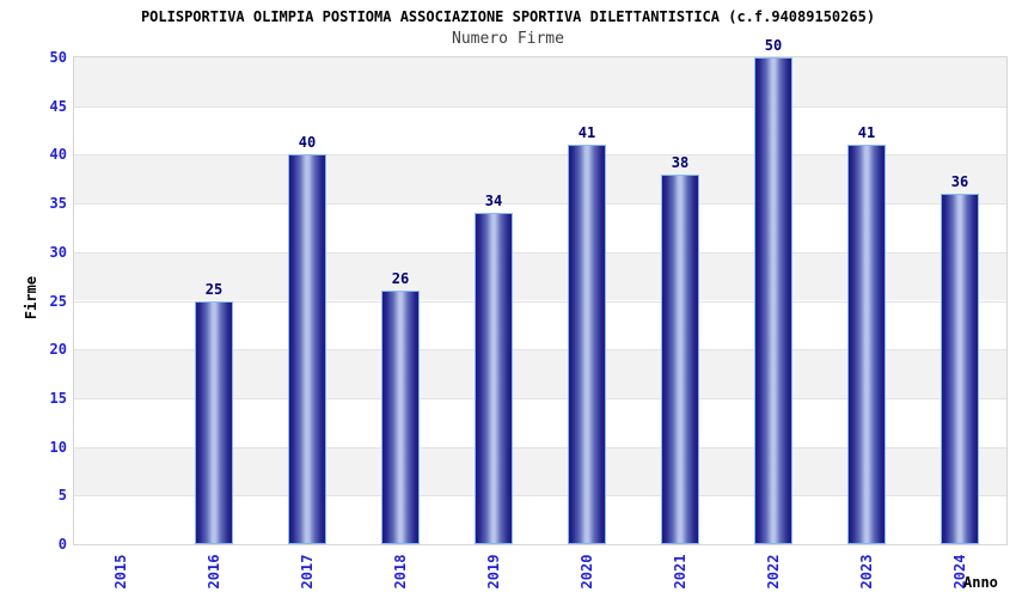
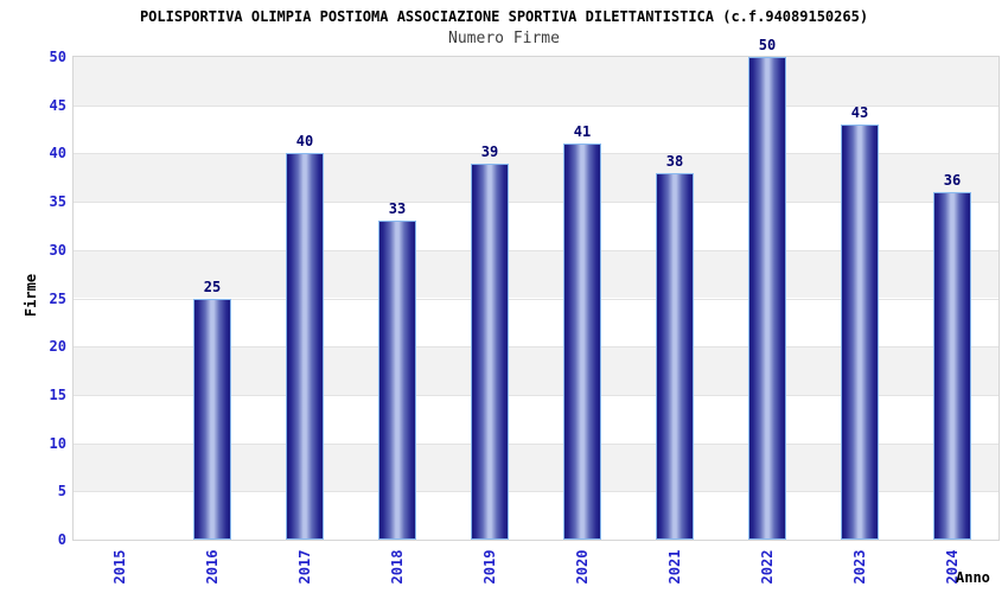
2018: 26 -> 33
2019: 34 -> 39
2023: 41 -> 43
